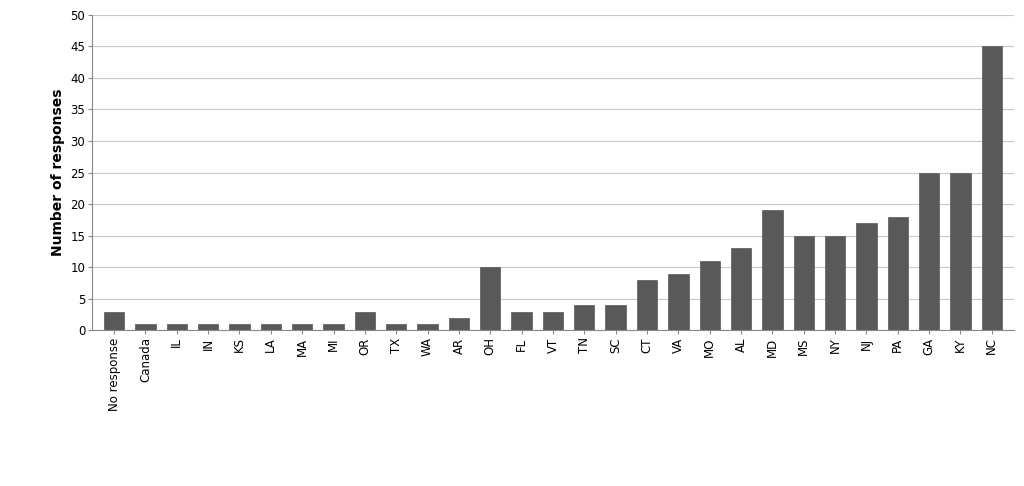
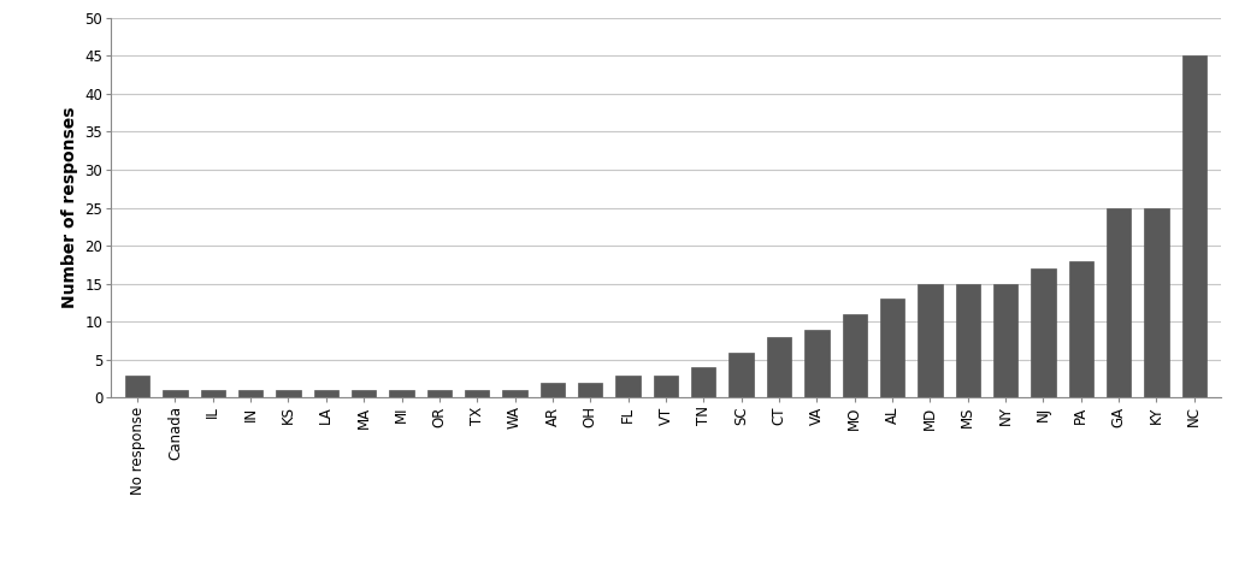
OR: 3 -> 1
OH: 10 -> 2
SC: 4 -> 6
MD: 19 -> 15
